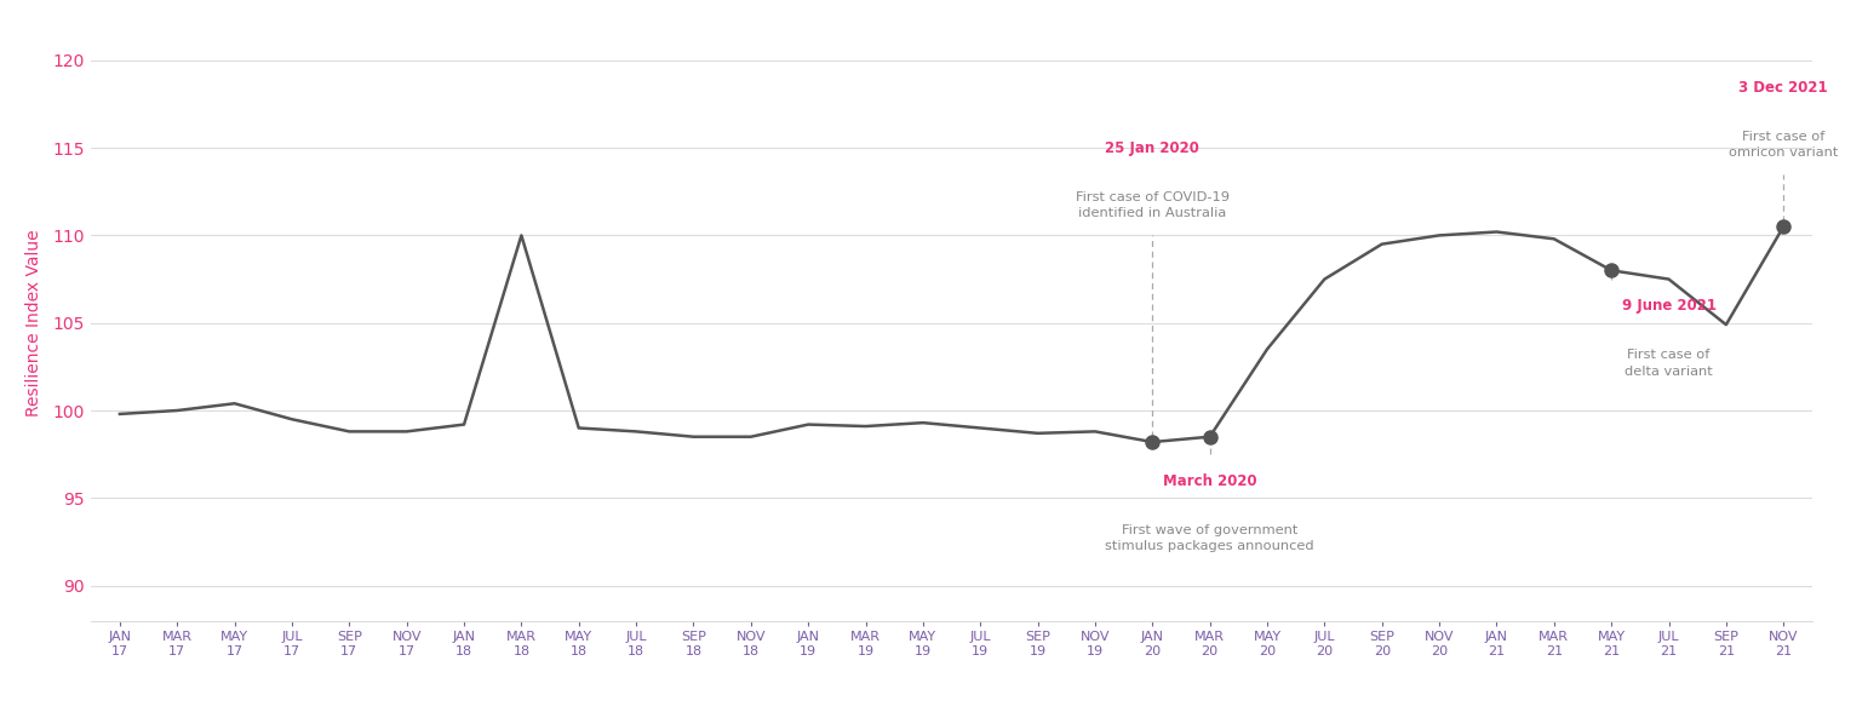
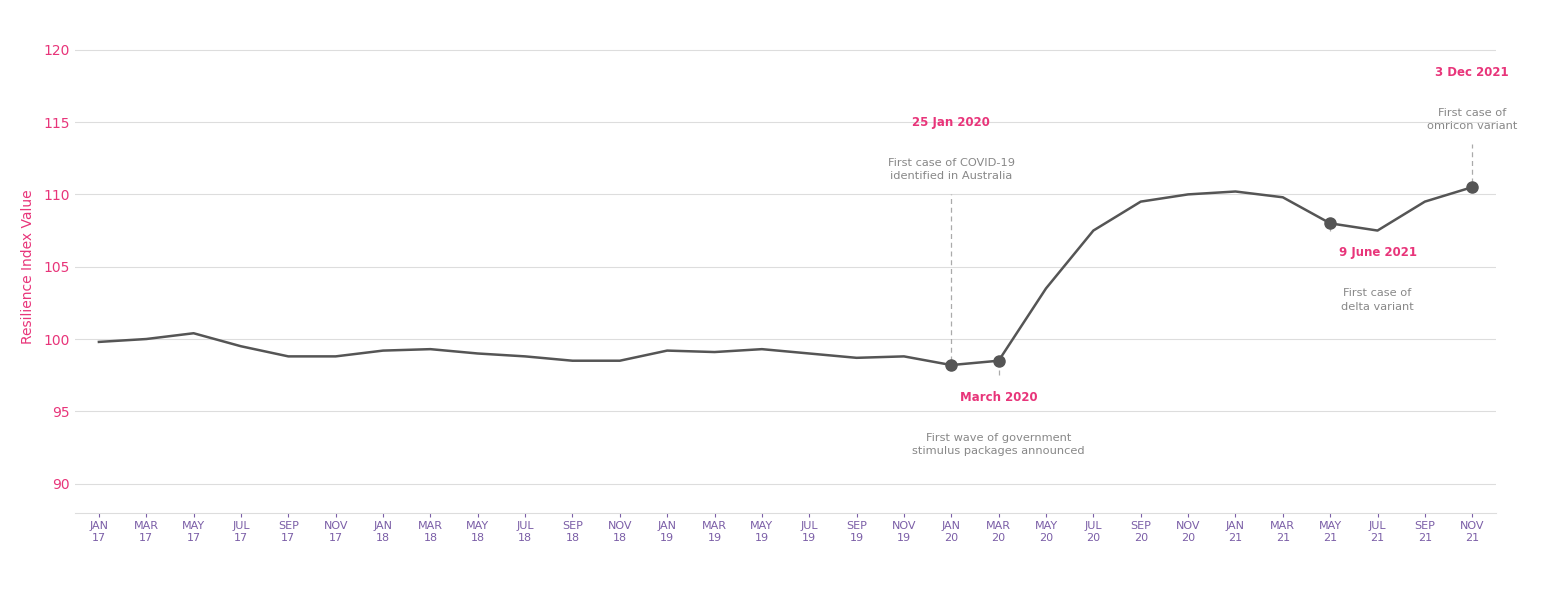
MAR 18: 110.0 -> 99.3
SEP 21: 104.9 -> 109.5
